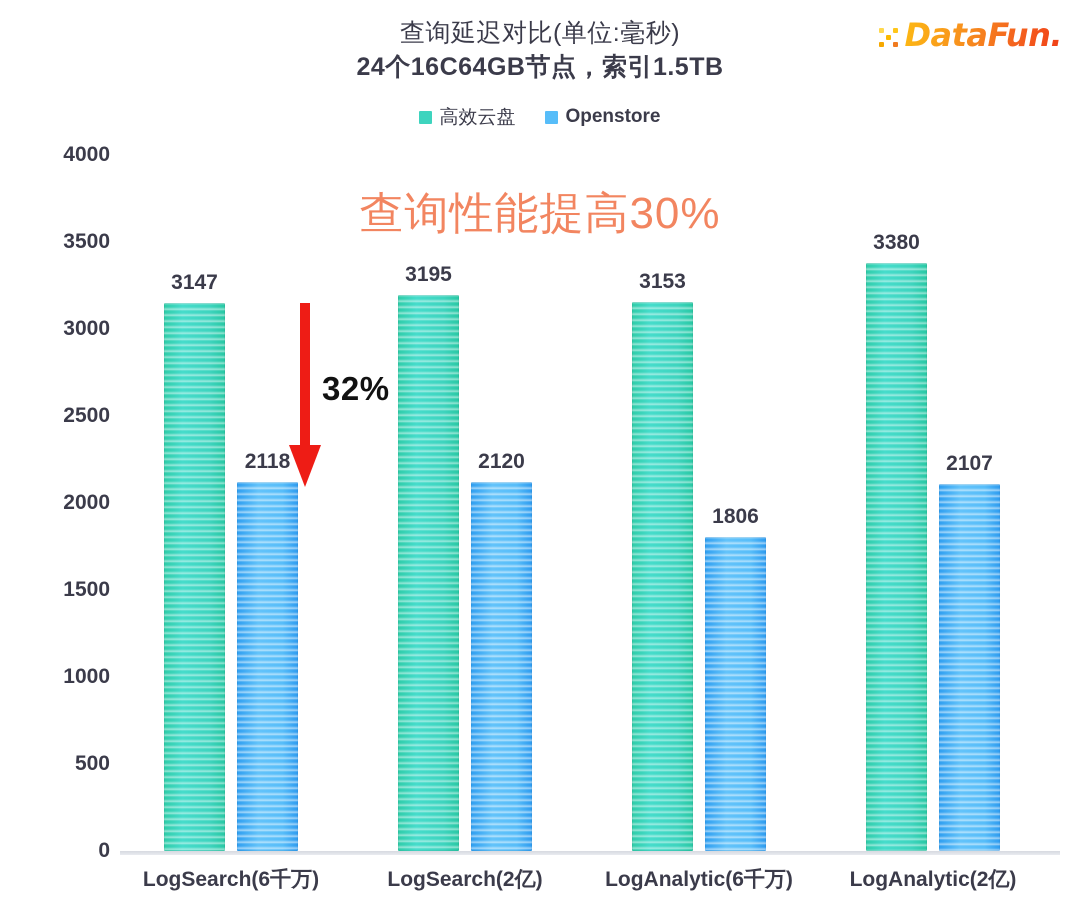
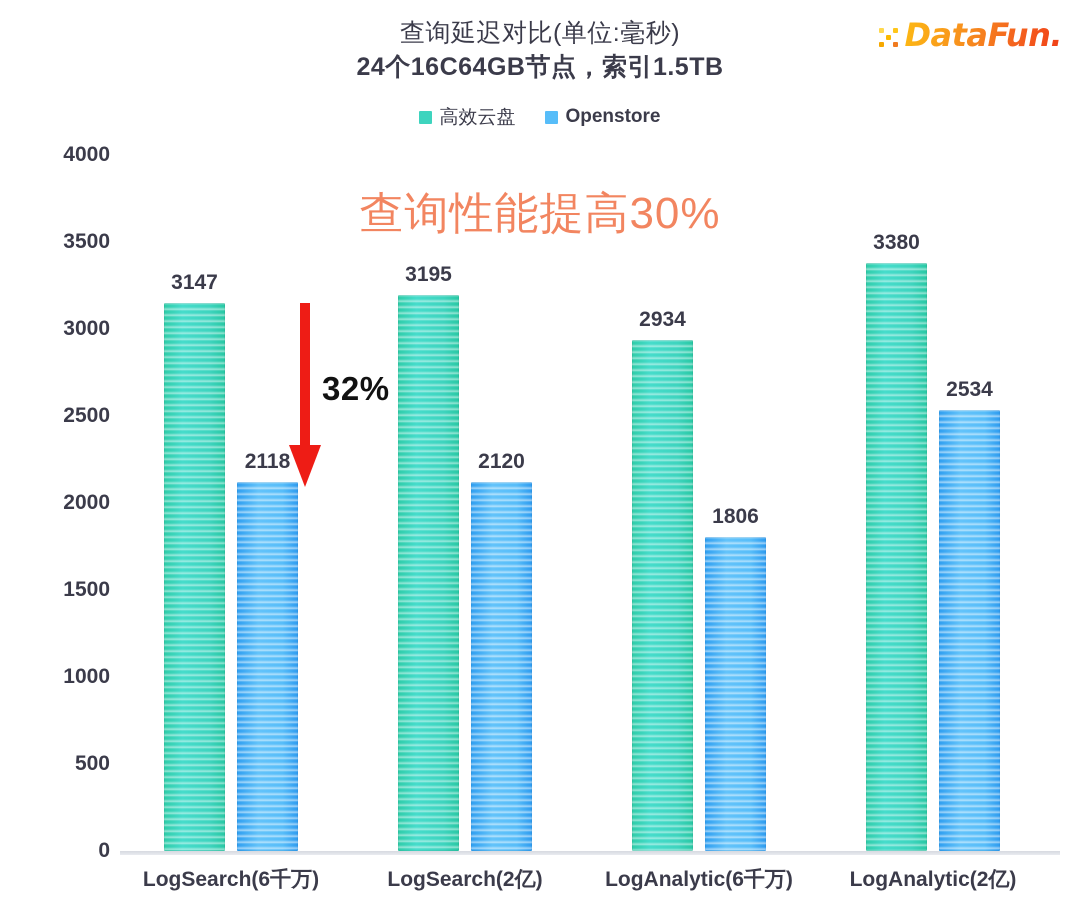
高效云盘/LogAnalytic(6千万): 3153 -> 2934
Openstore/LogAnalytic(2亿): 2107 -> 2534
